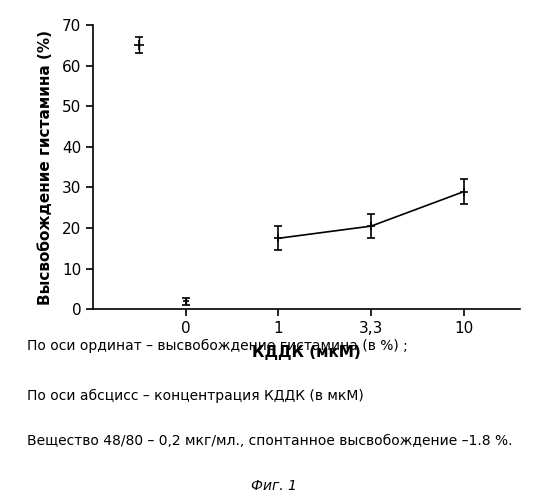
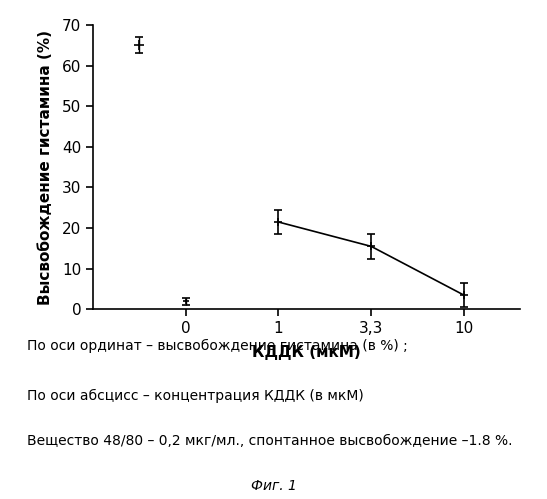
1: 17.5 -> 21.5
3,3: 20.5 -> 15.5
10: 29.0 -> 3.5
